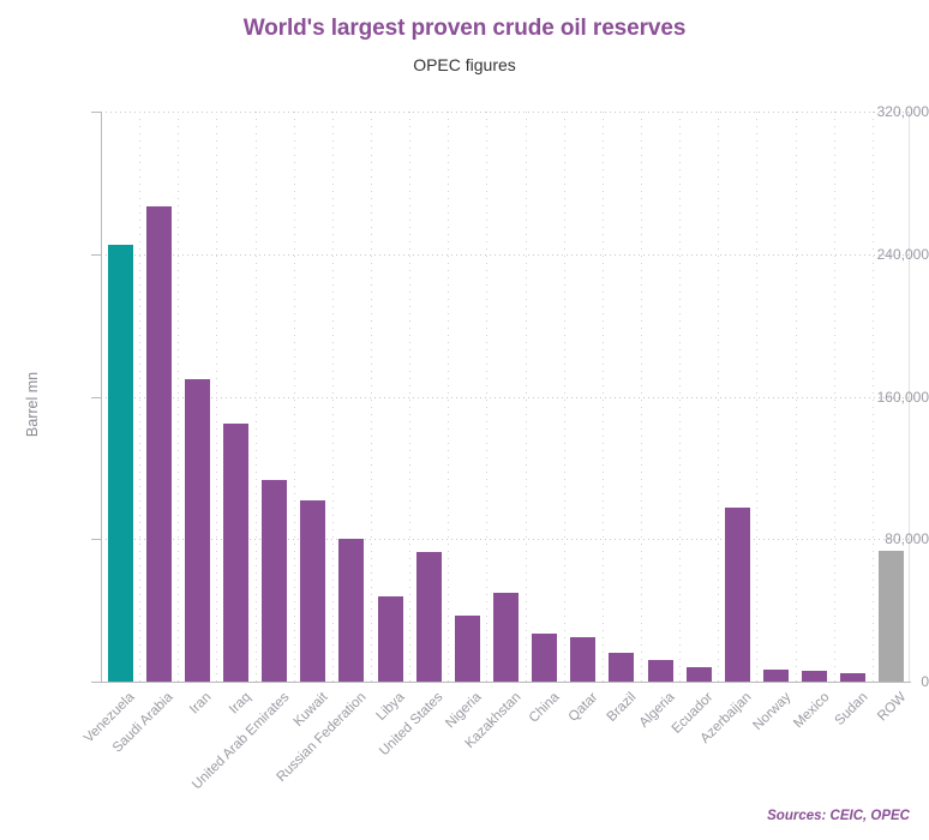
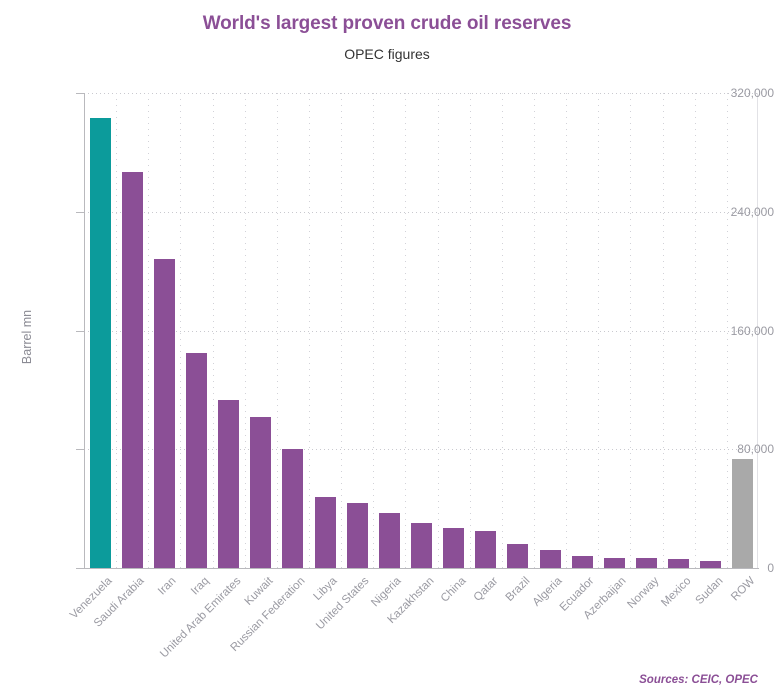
Venezuela: 245000 -> 303000
Iran: 170000 -> 208000
United States: 73000 -> 44000
Kazakhstan: 50000 -> 30000
Azerbaijan: 98000 -> 7000
